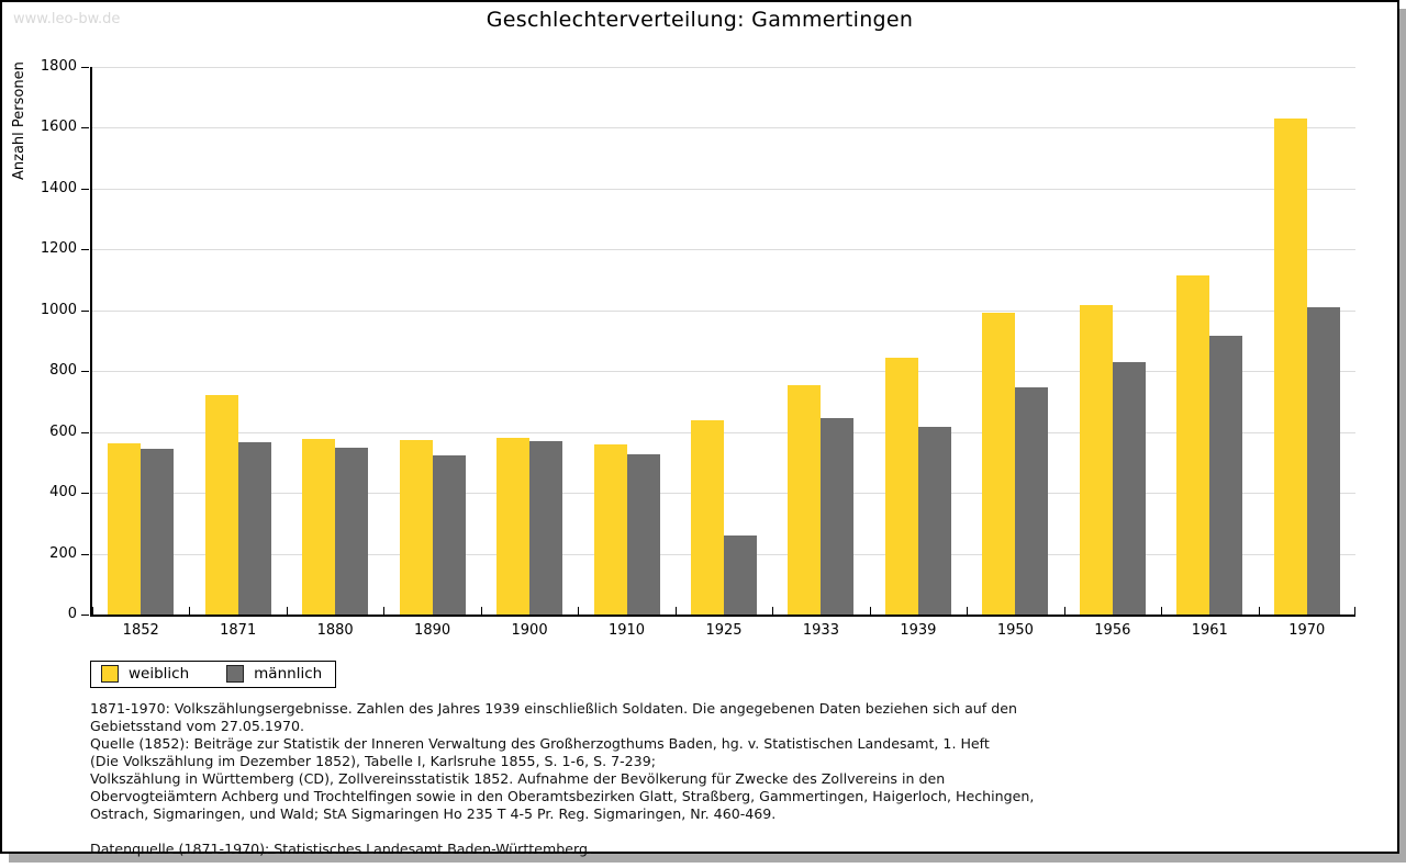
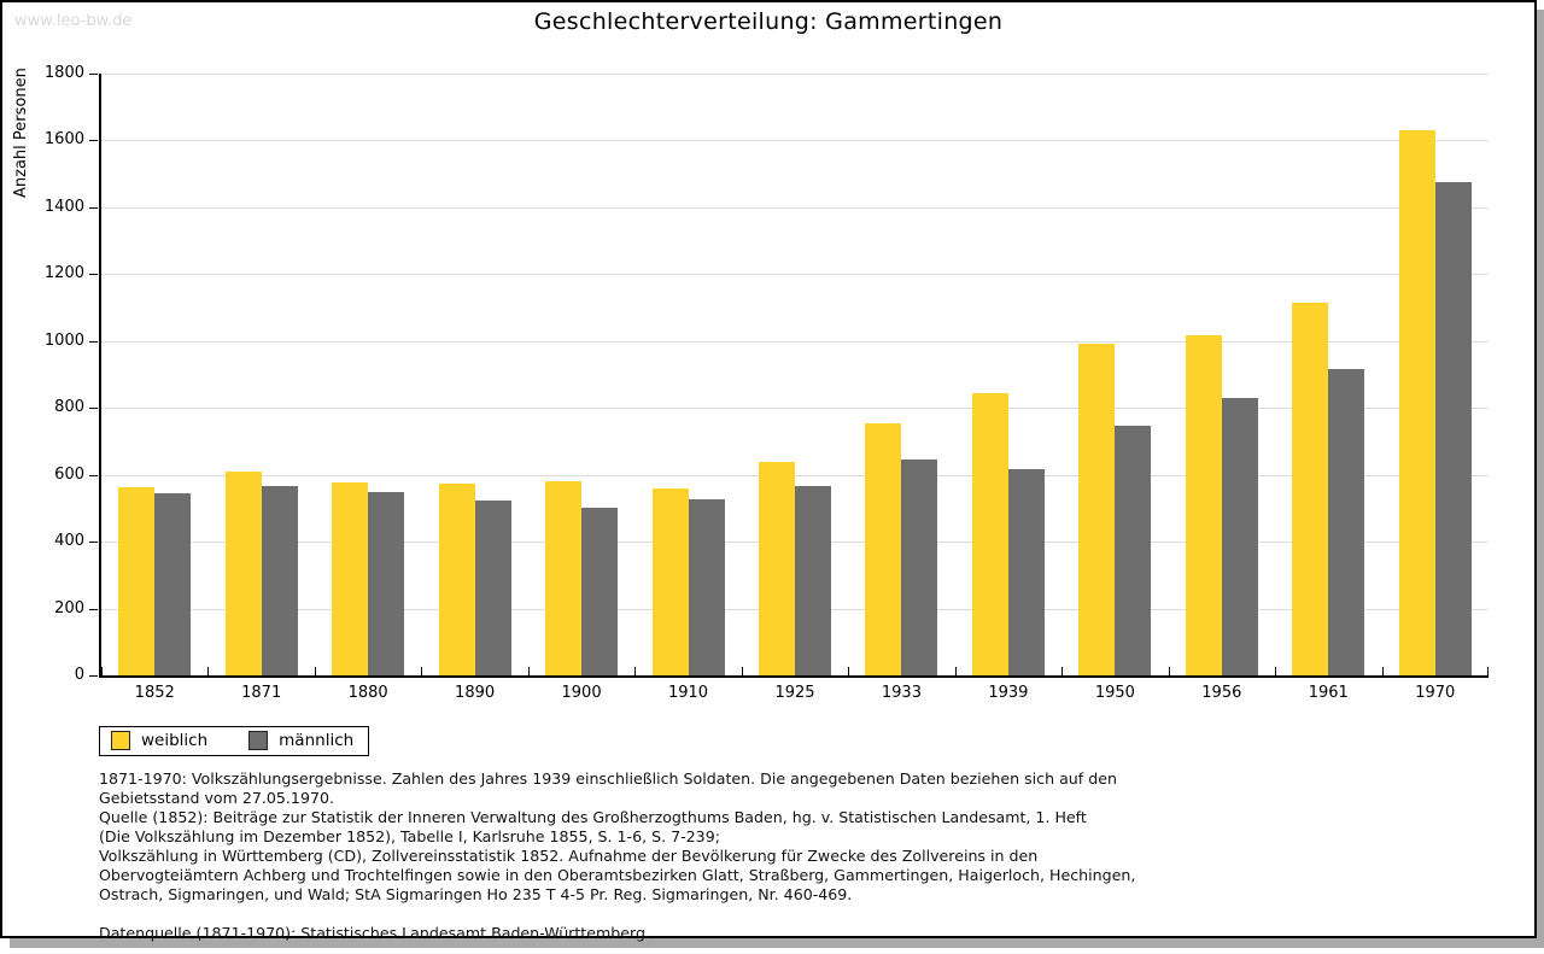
weiblich/1871: 720 -> 610
männlich/1900: 570 -> 500
männlich/1925: 260 -> 560
männlich/1970: 1010 -> 1480
